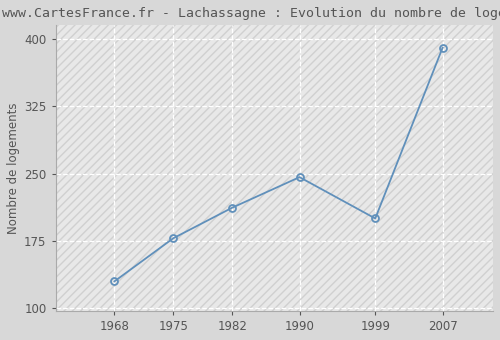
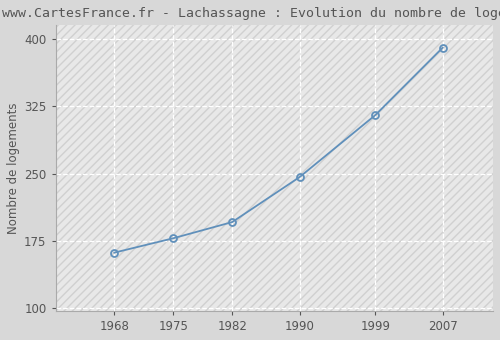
1968: 130 -> 162
1982: 212 -> 196
1999: 200 -> 315
